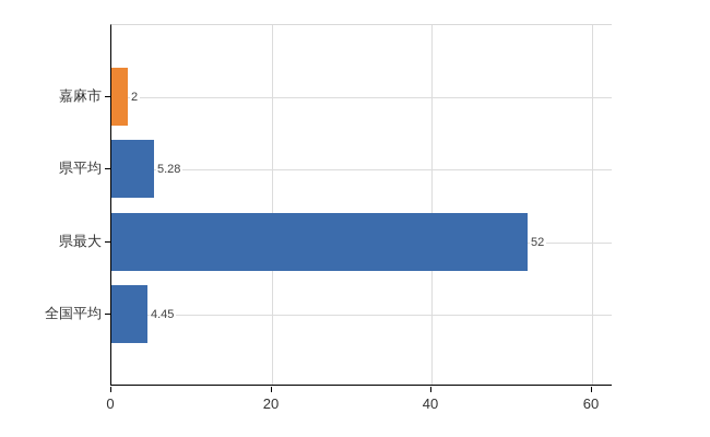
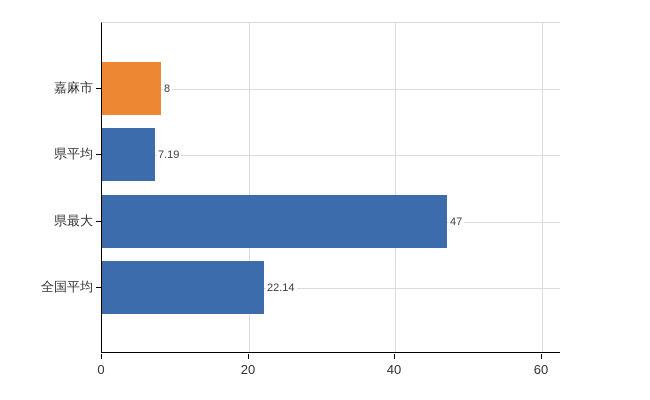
嘉麻市: 2 -> 8
県平均: 5.28 -> 7.19
県最大: 52 -> 47
全国平均: 4.45 -> 22.14
